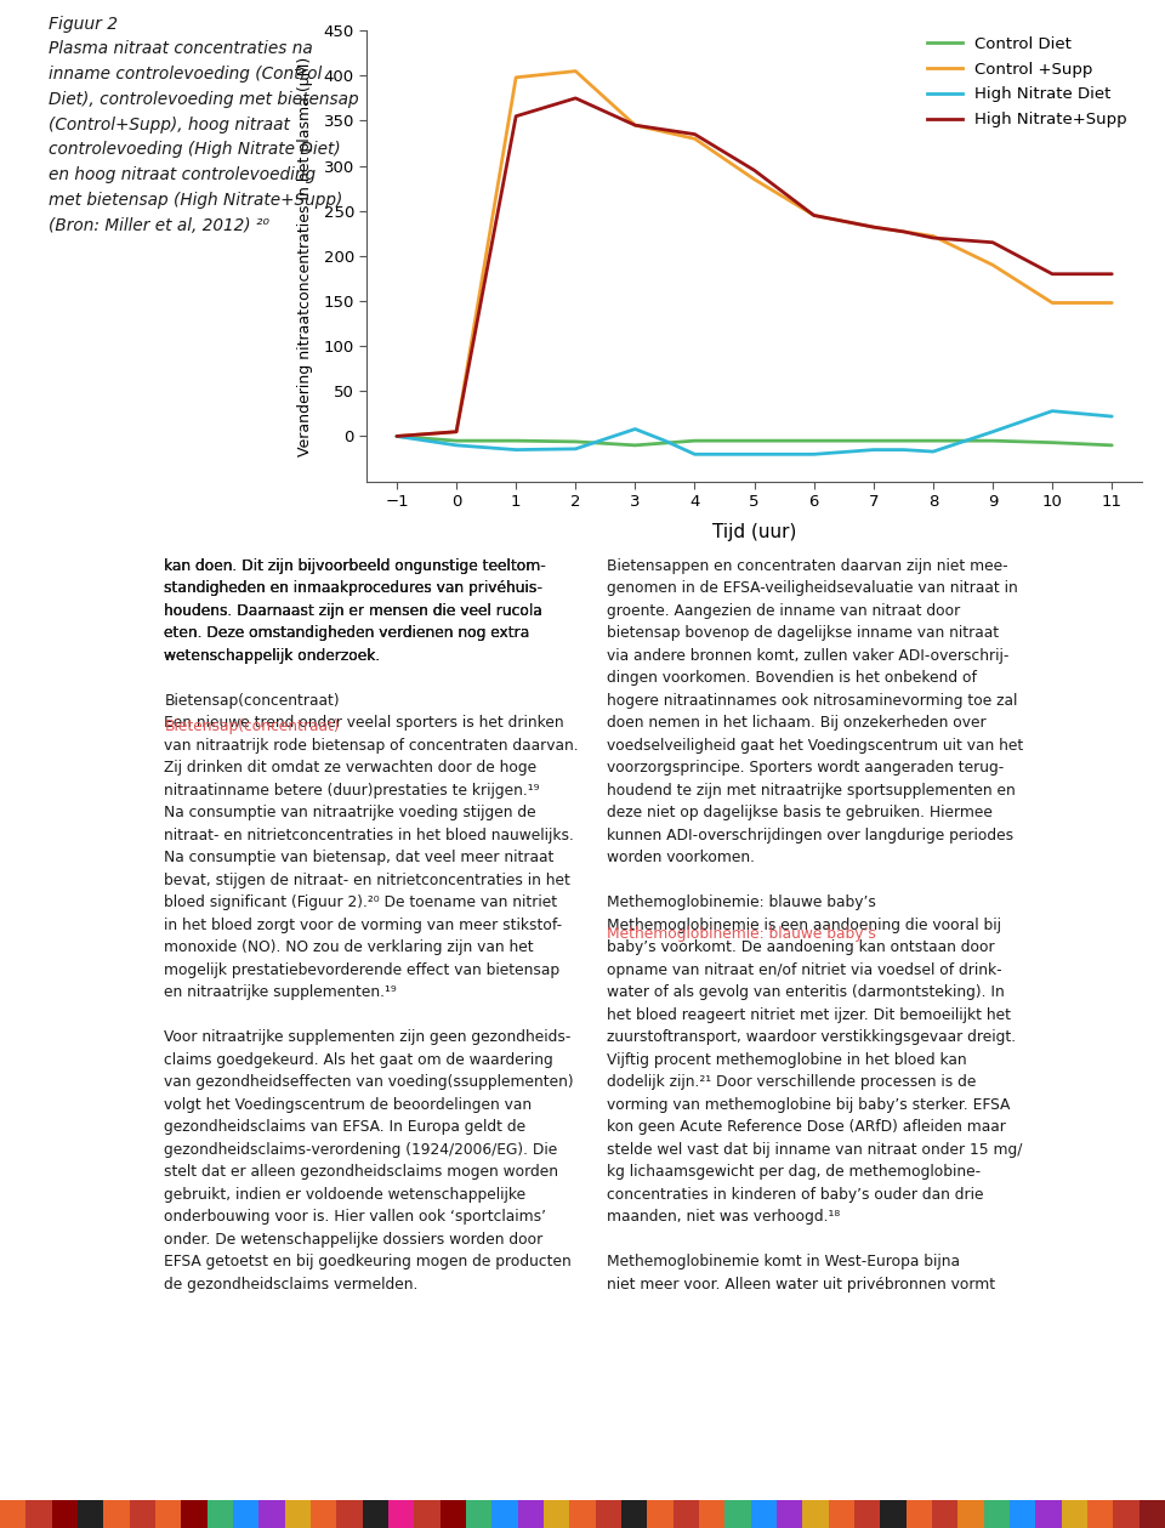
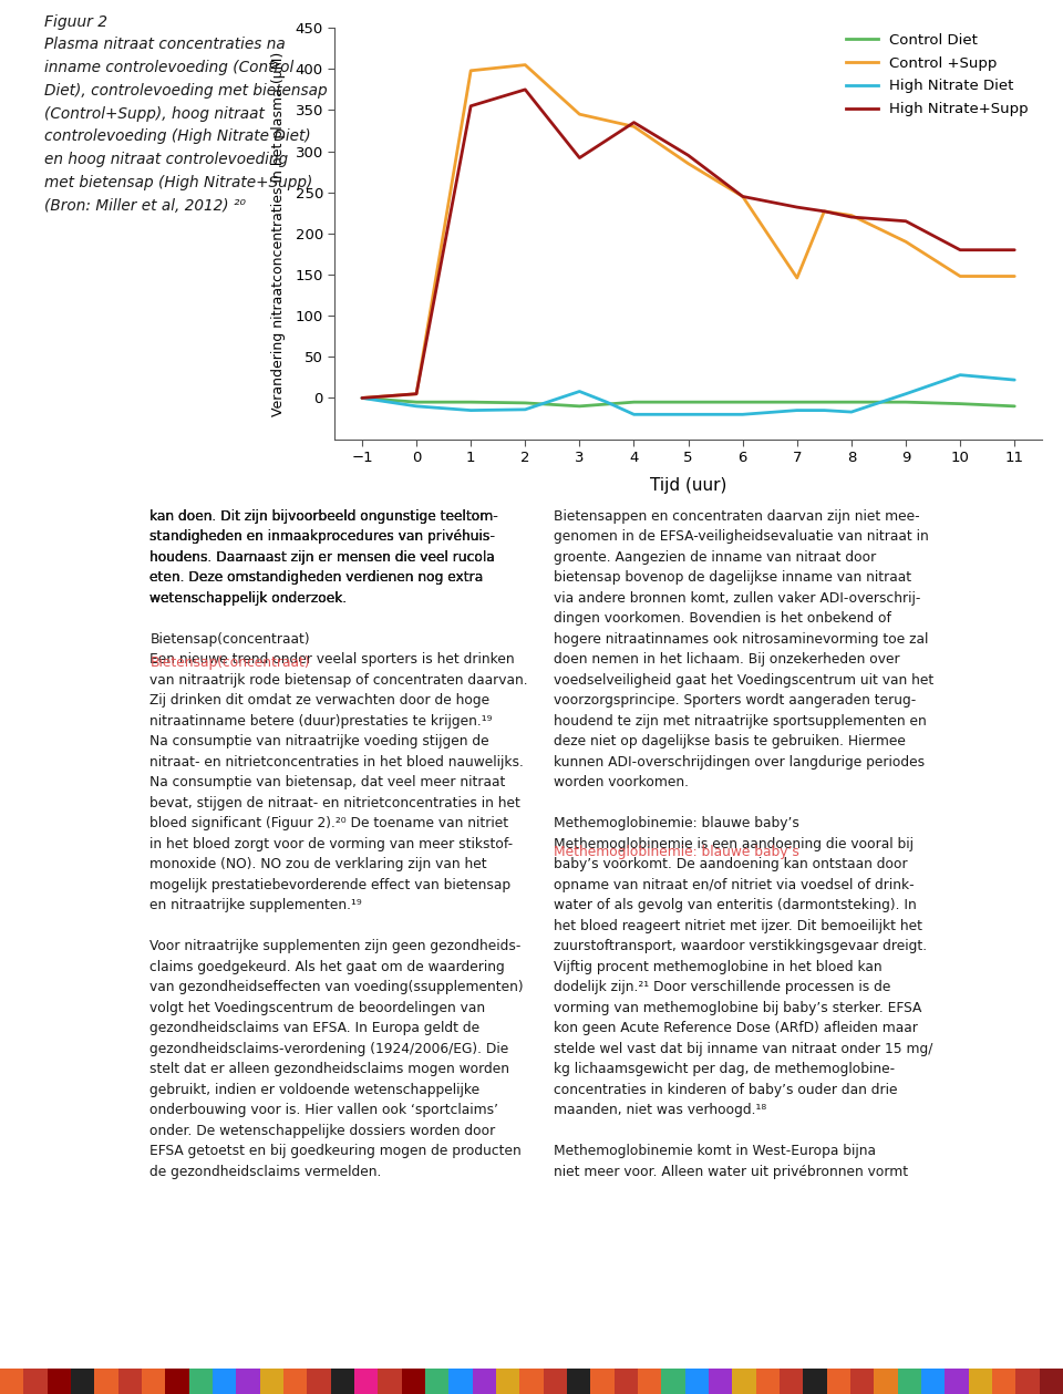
High Nitrate+Supp/3: 345 -> 292
Control +Supp/7: 232 -> 146
